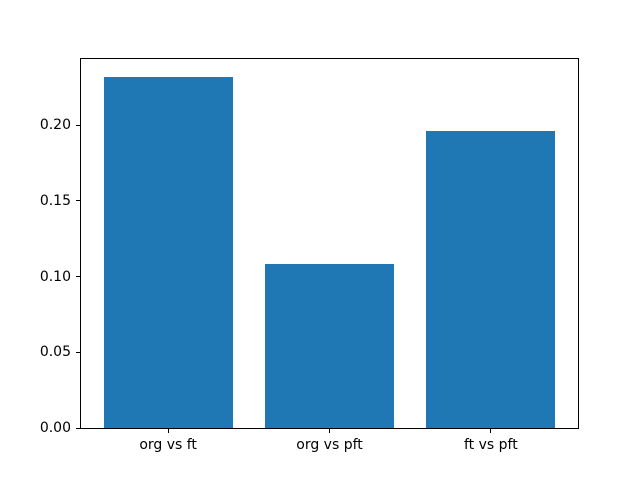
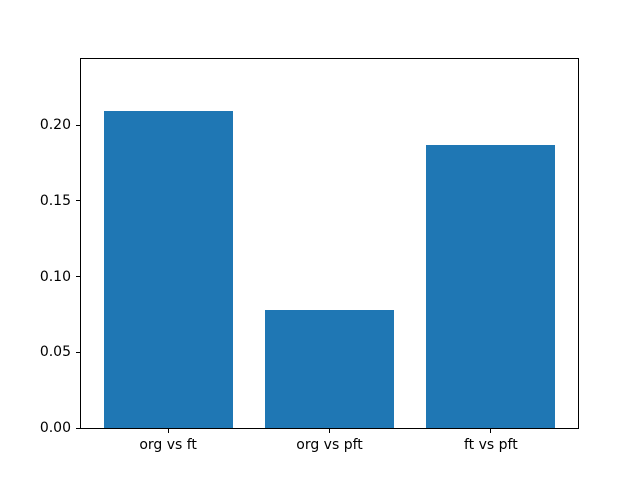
org vs ft: 0.232 -> 0.209
org vs pft: 0.108 -> 0.078
ft vs pft: 0.196 -> 0.187
